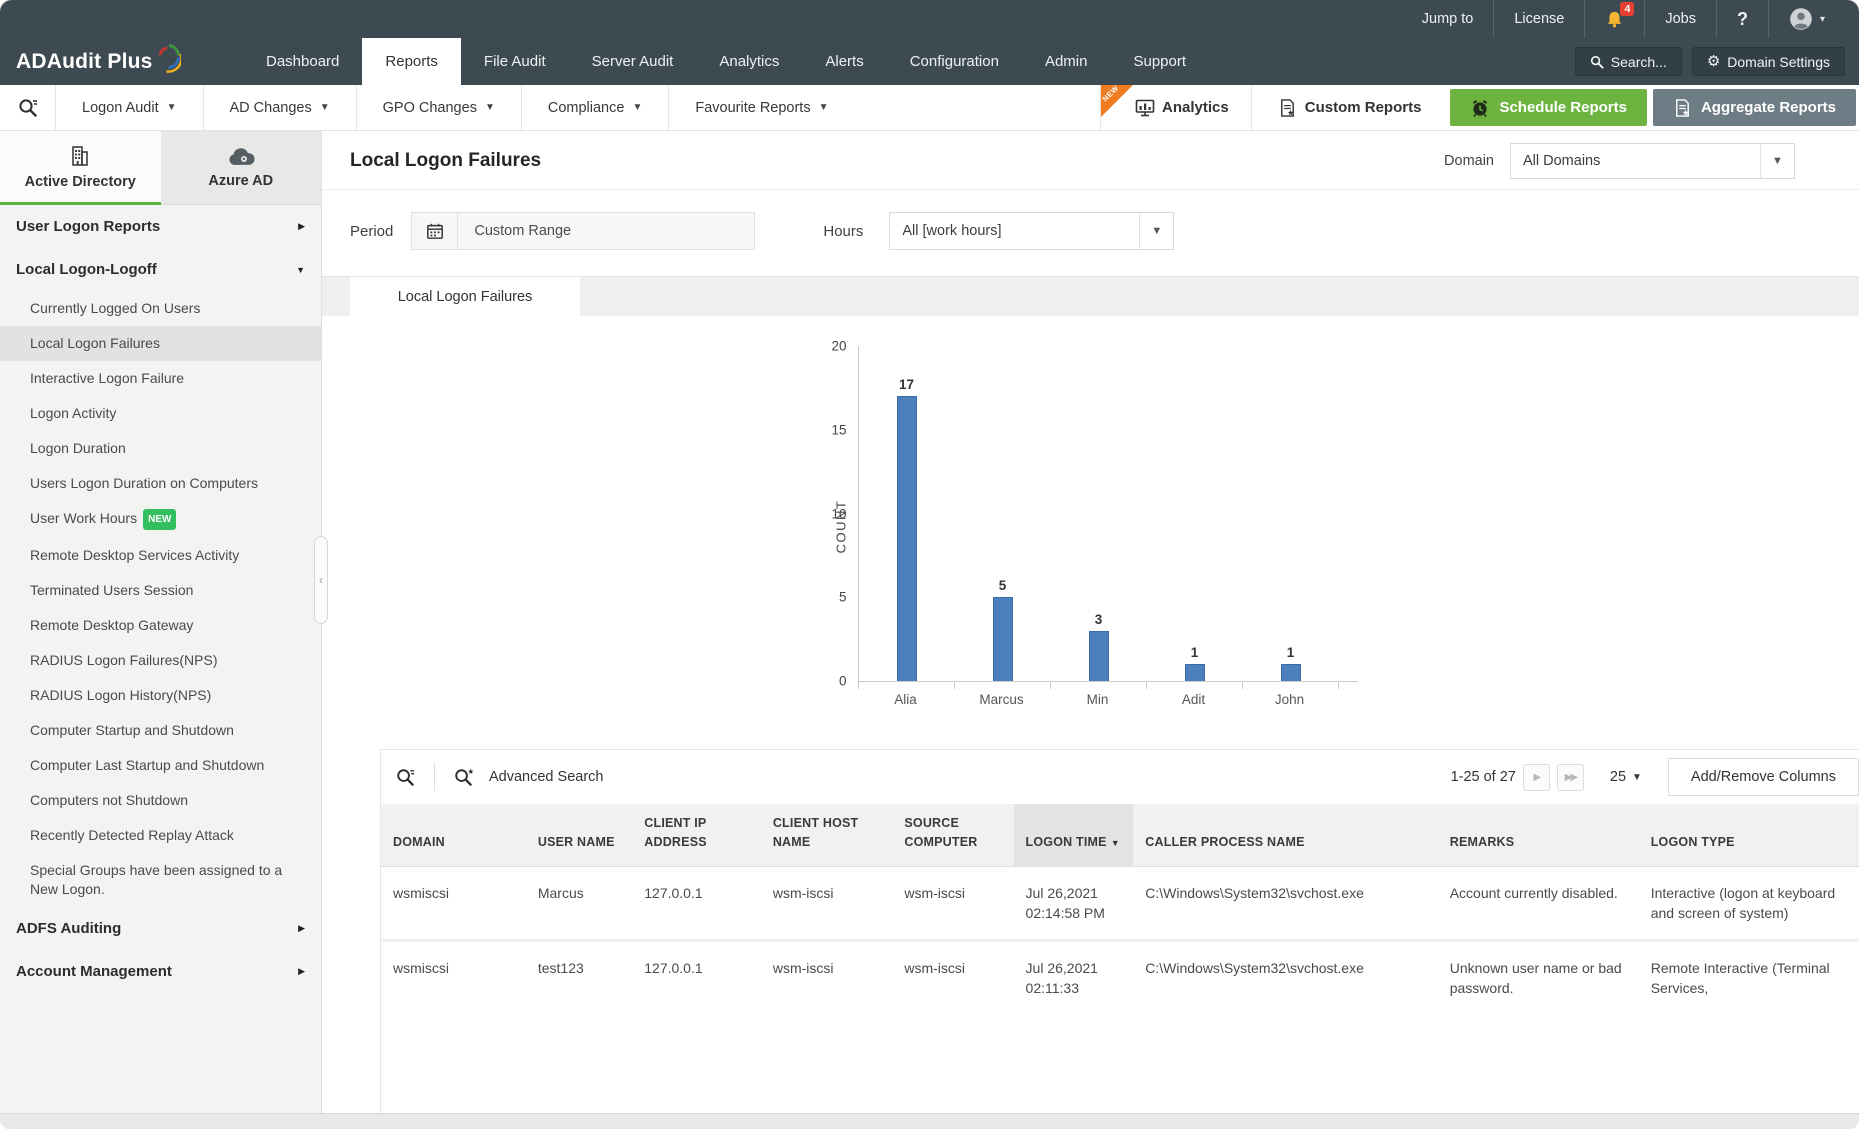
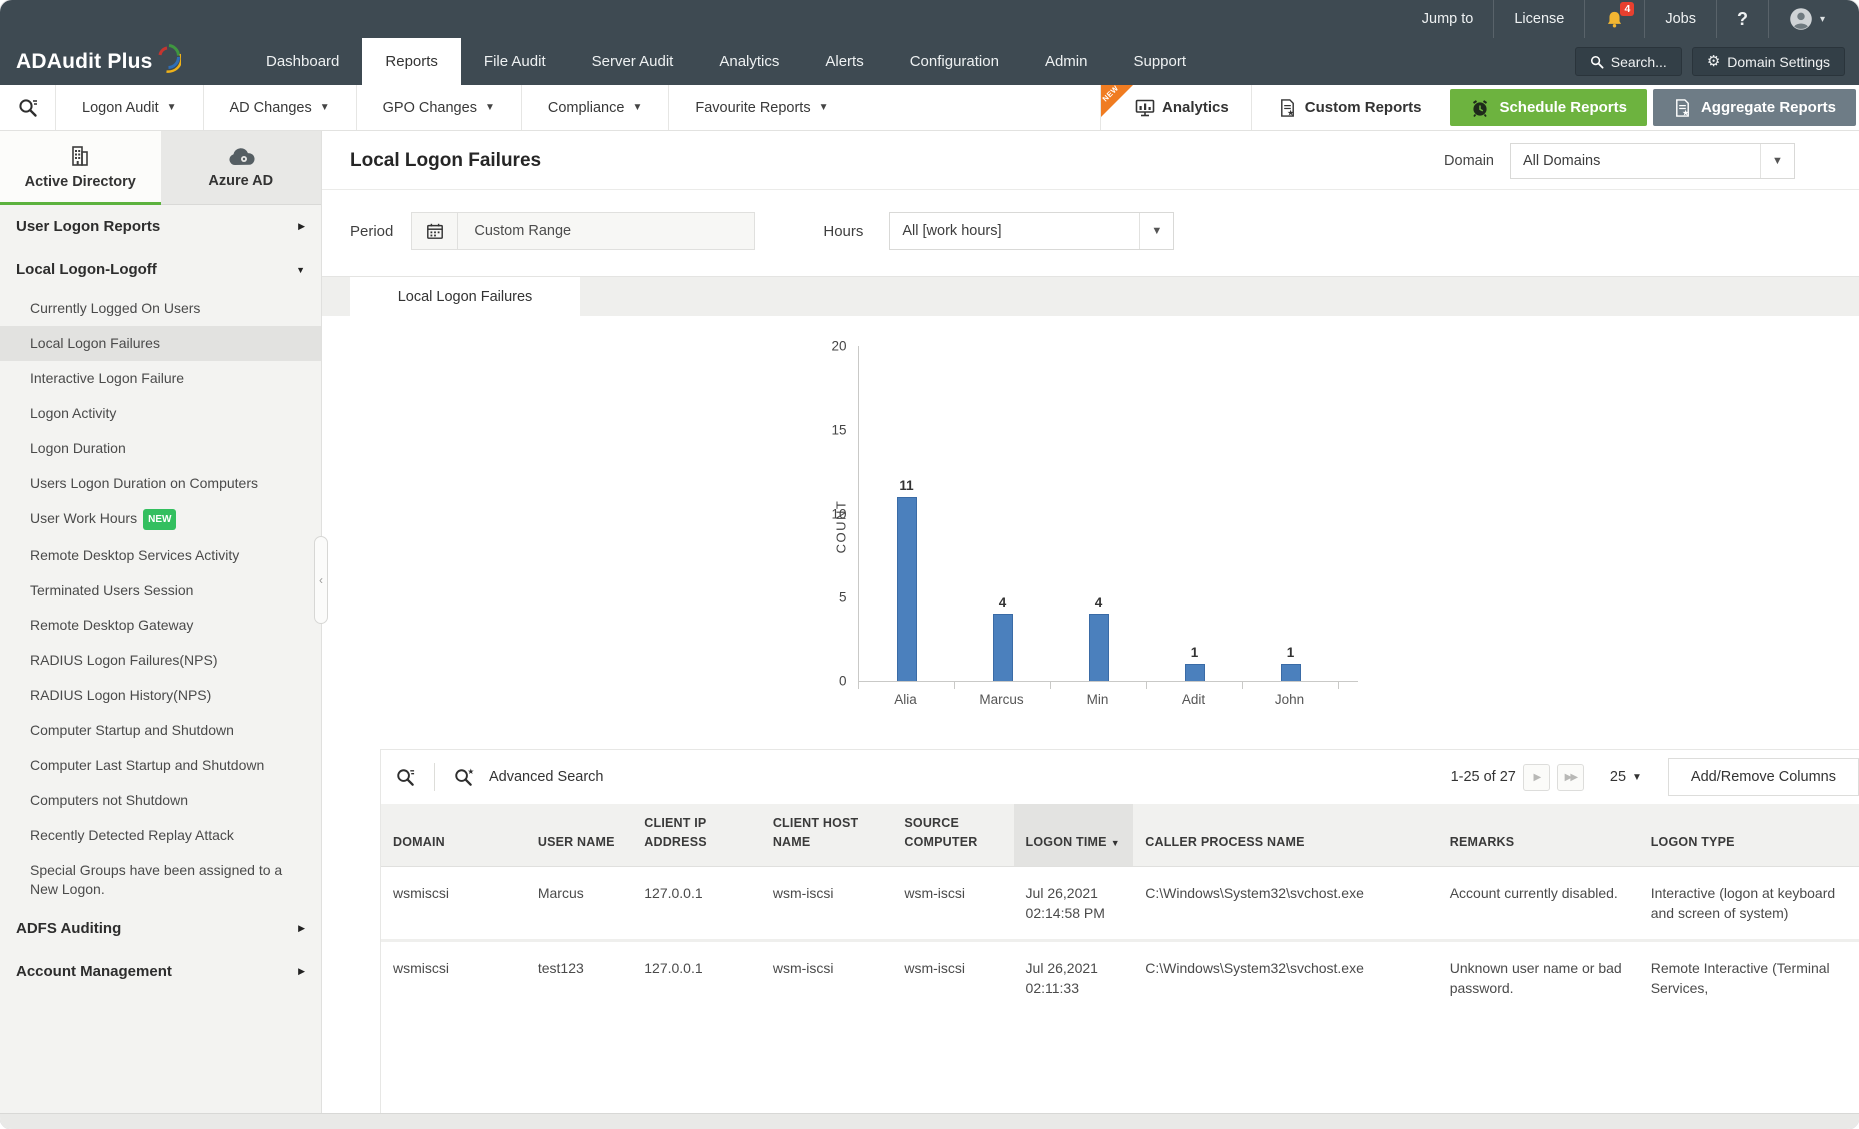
Alia: 17 -> 11
Marcus: 5 -> 4
Min: 3 -> 4
